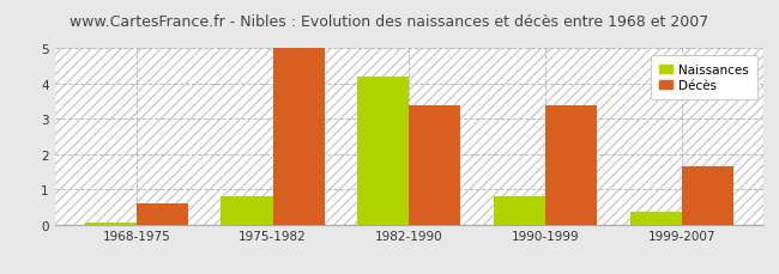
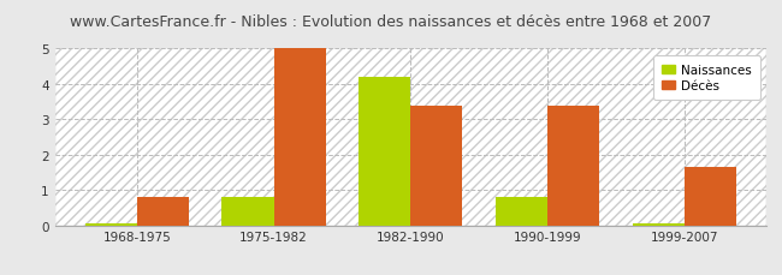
Décès/1968-1975: 0.60 -> 0.80
Naissances/1999-2007: 0.35 -> 0.05
